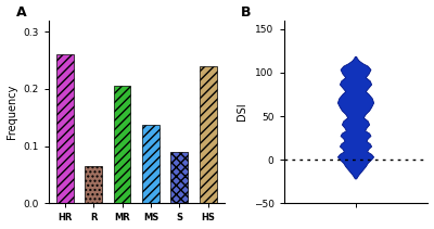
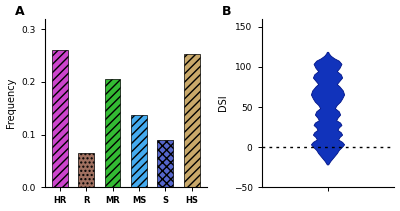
HS: 0.240 -> 0.253
